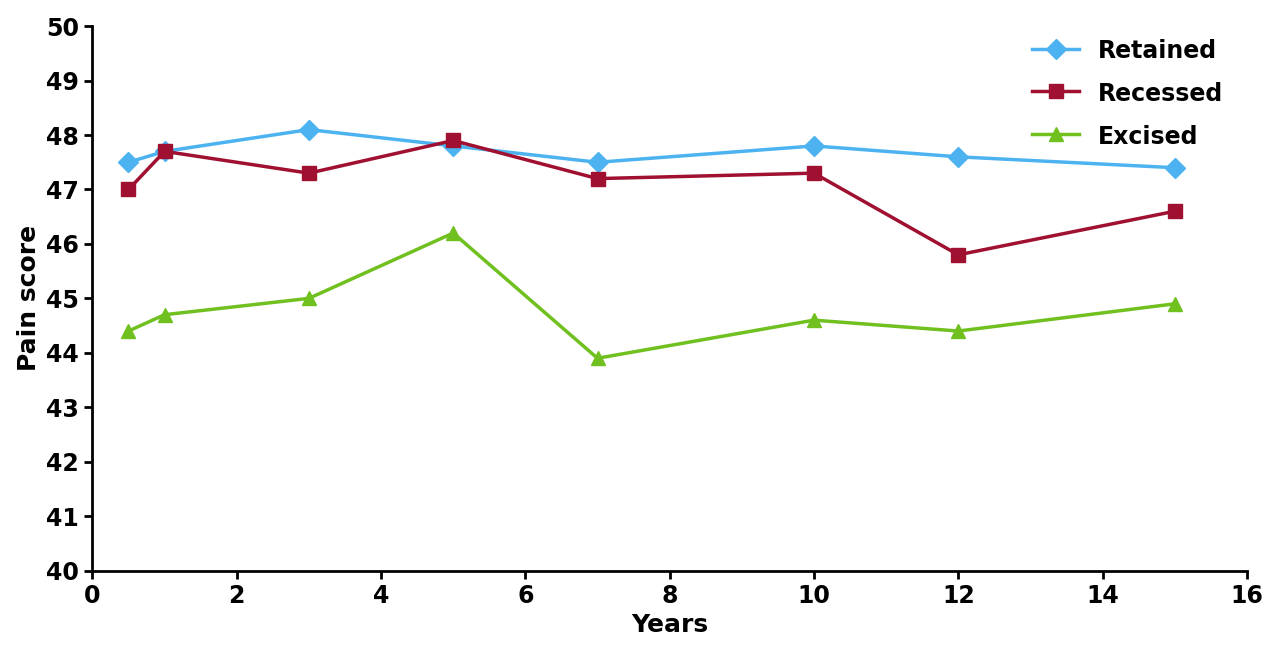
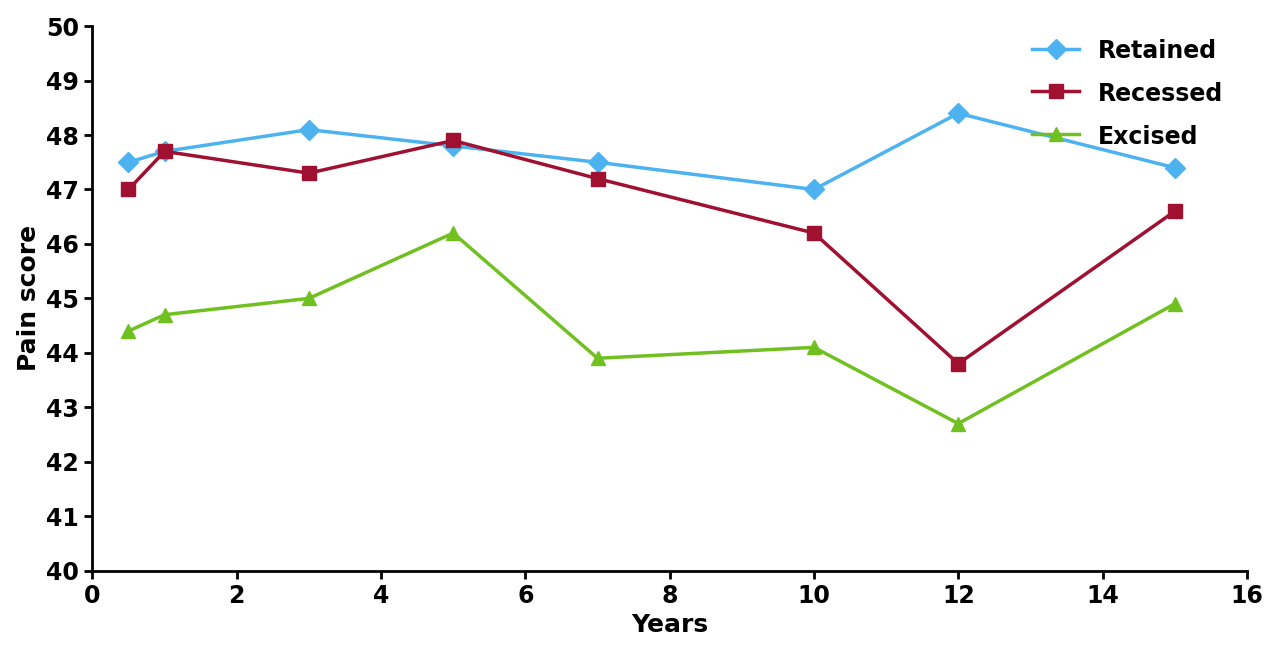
Retained/10: 47.8 -> 47.0
Recessed/10: 47.3 -> 46.2
Excised/10: 44.6 -> 44.1
Retained/12: 47.6 -> 48.4
Recessed/12: 45.8 -> 43.8
Excised/12: 44.4 -> 42.7
